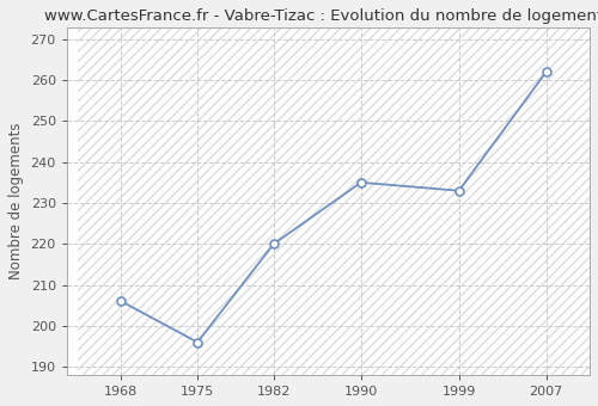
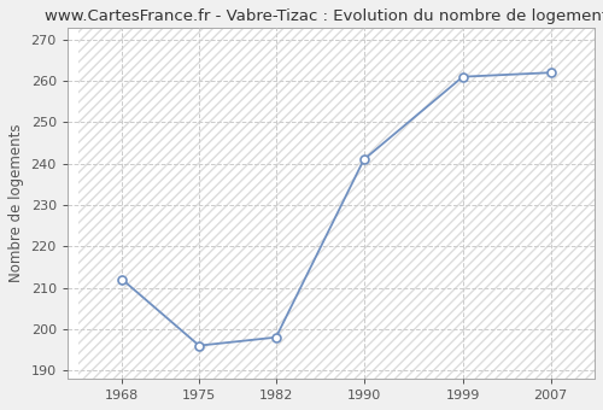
1968: 206 -> 212
1982: 220 -> 198
1990: 235 -> 241
1999: 233 -> 261
